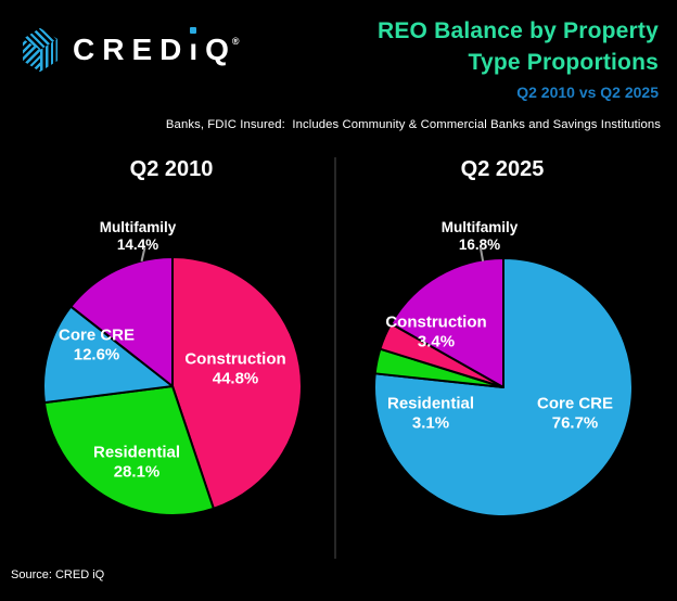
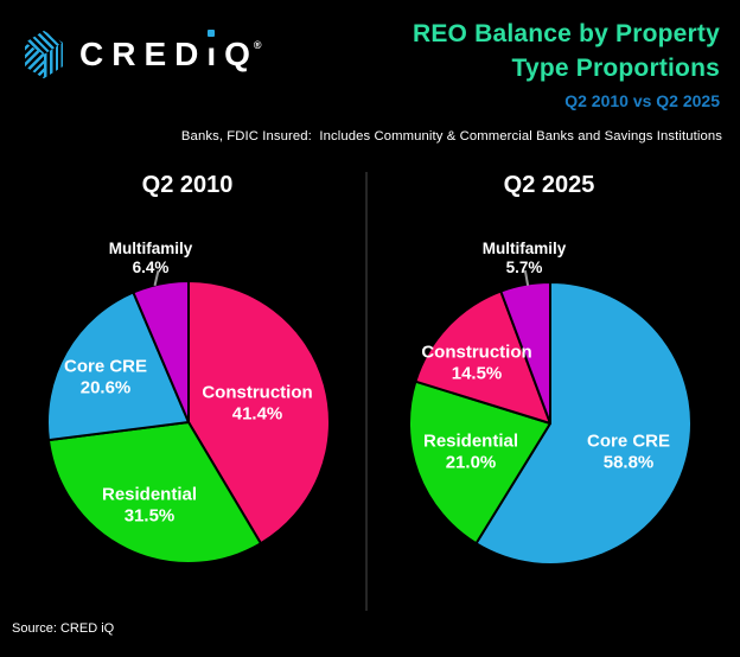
Q2 2010/Construction: 44.8% -> 41.4%
Q2 2010/Residential: 28.1% -> 31.5%
Q2 2010/Core CRE: 12.6% -> 20.6%
Q2 2010/Multifamily: 14.4% -> 6.4%
Q2 2025/Core CRE: 76.7% -> 58.8%
Q2 2025/Residential: 3.1% -> 21.0%
Q2 2025/Construction: 3.4% -> 14.5%
Q2 2025/Multifamily: 16.8% -> 5.7%
